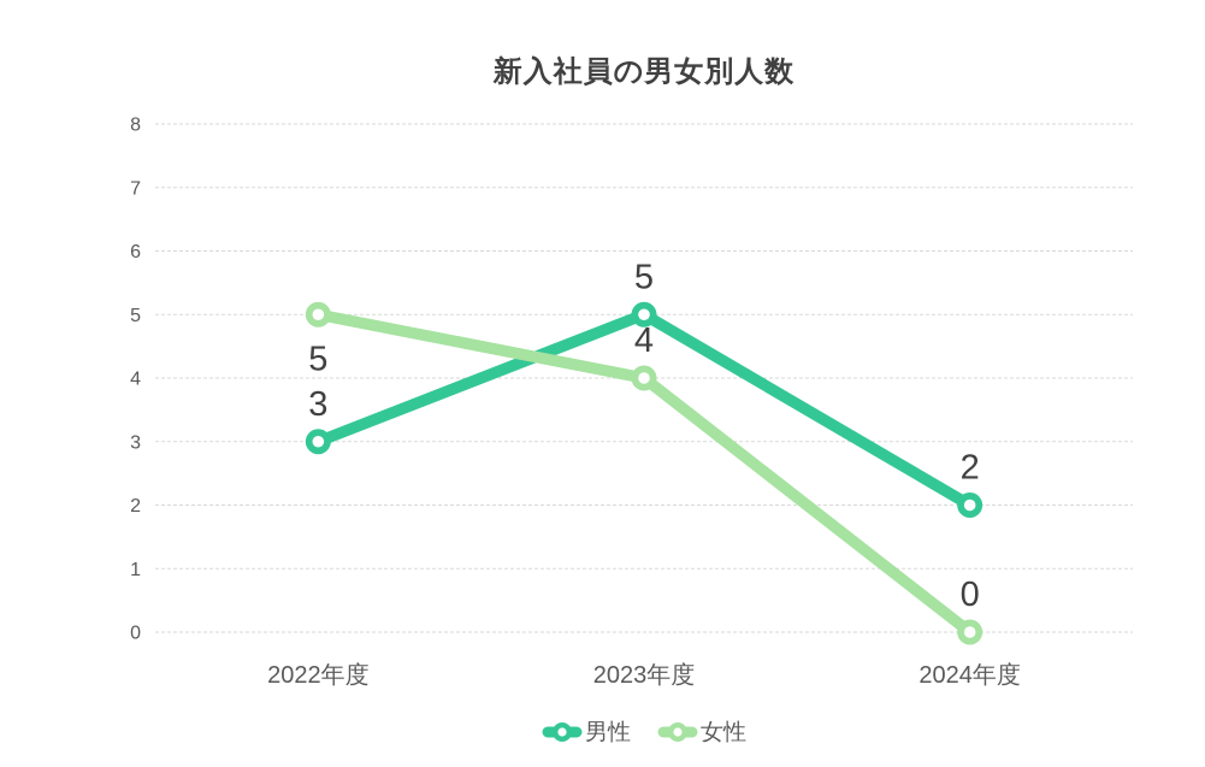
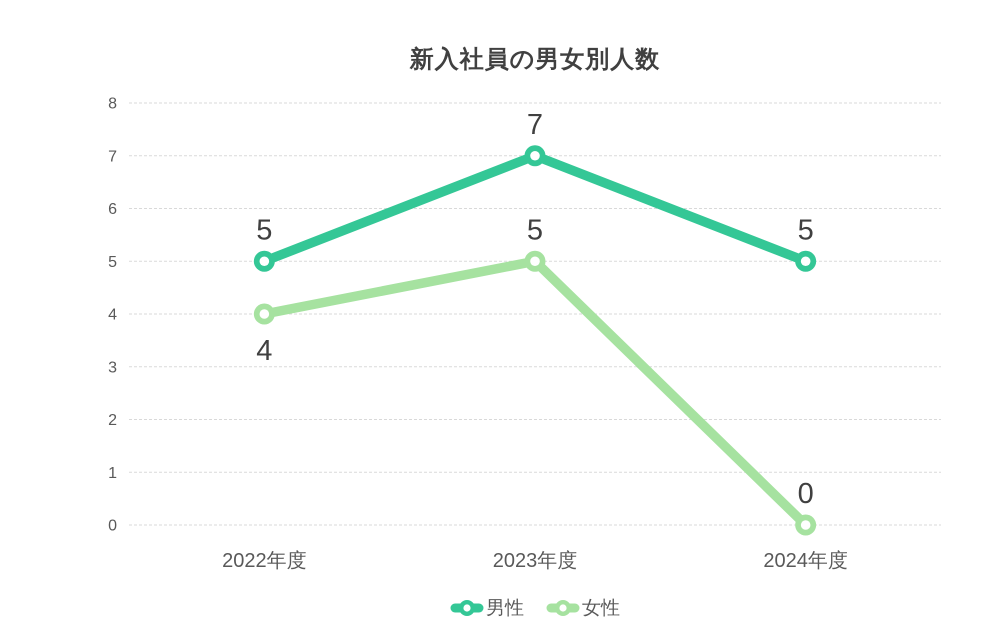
男性/2022年度: 3 -> 5
女性/2022年度: 5 -> 4
男性/2023年度: 5 -> 7
女性/2023年度: 4 -> 5
男性/2024年度: 2 -> 5
